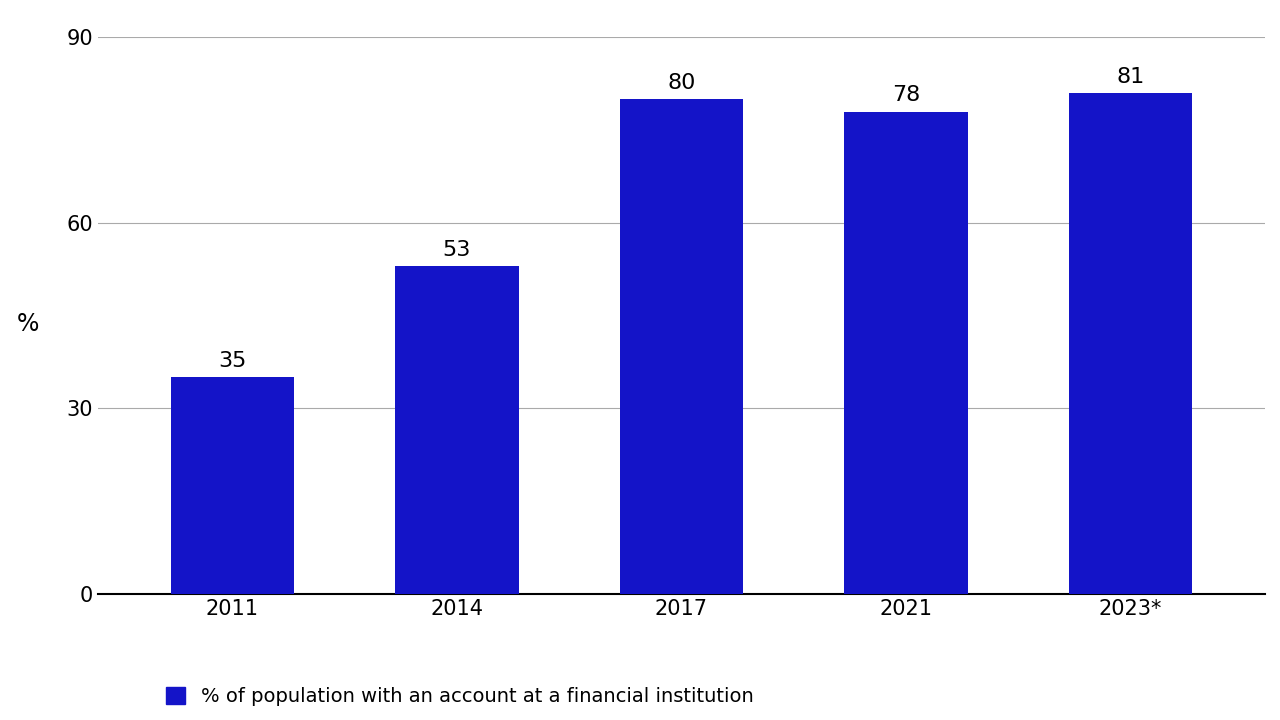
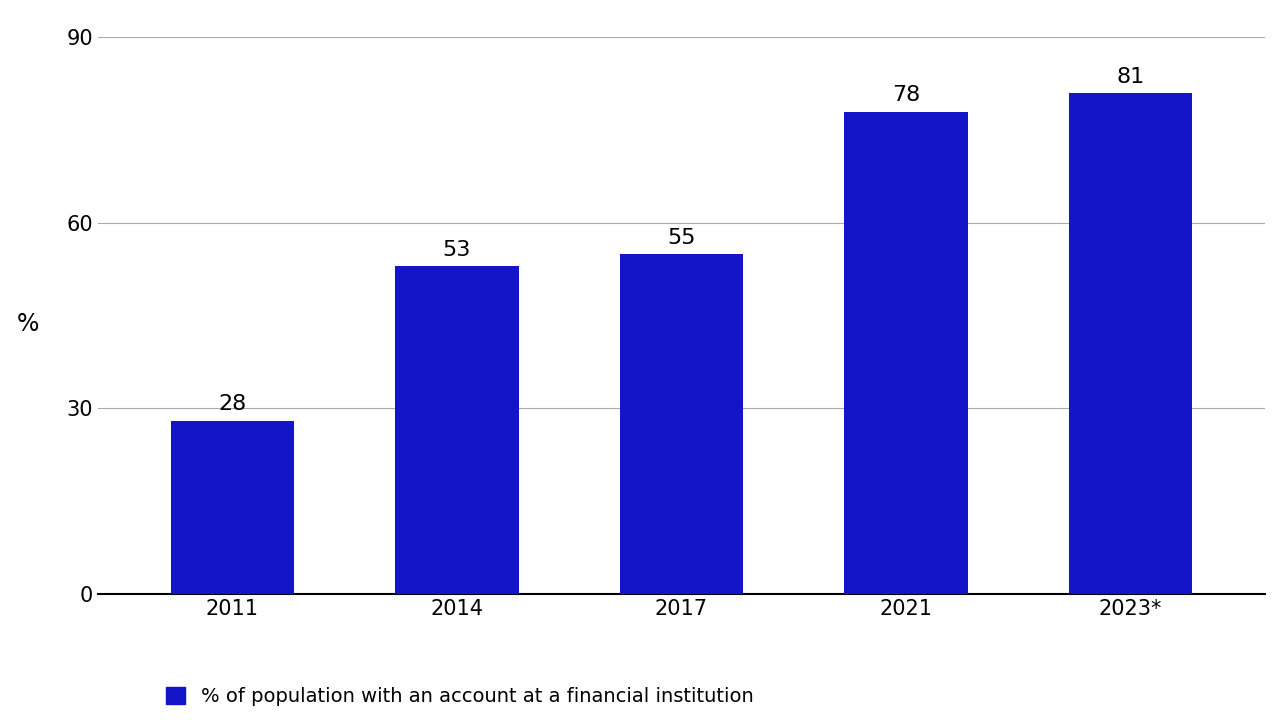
2011: 35 -> 28
2017: 80 -> 55
